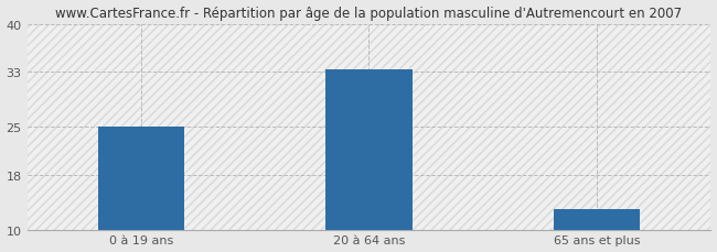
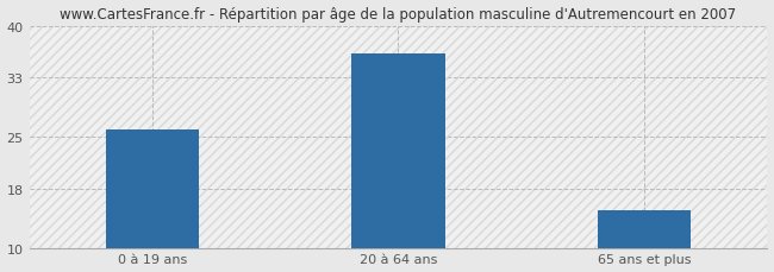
0 à 19 ans: 25.0 -> 26.0
20 à 64 ans: 33.3 -> 36.2
65 ans et plus: 13.0 -> 15.0
